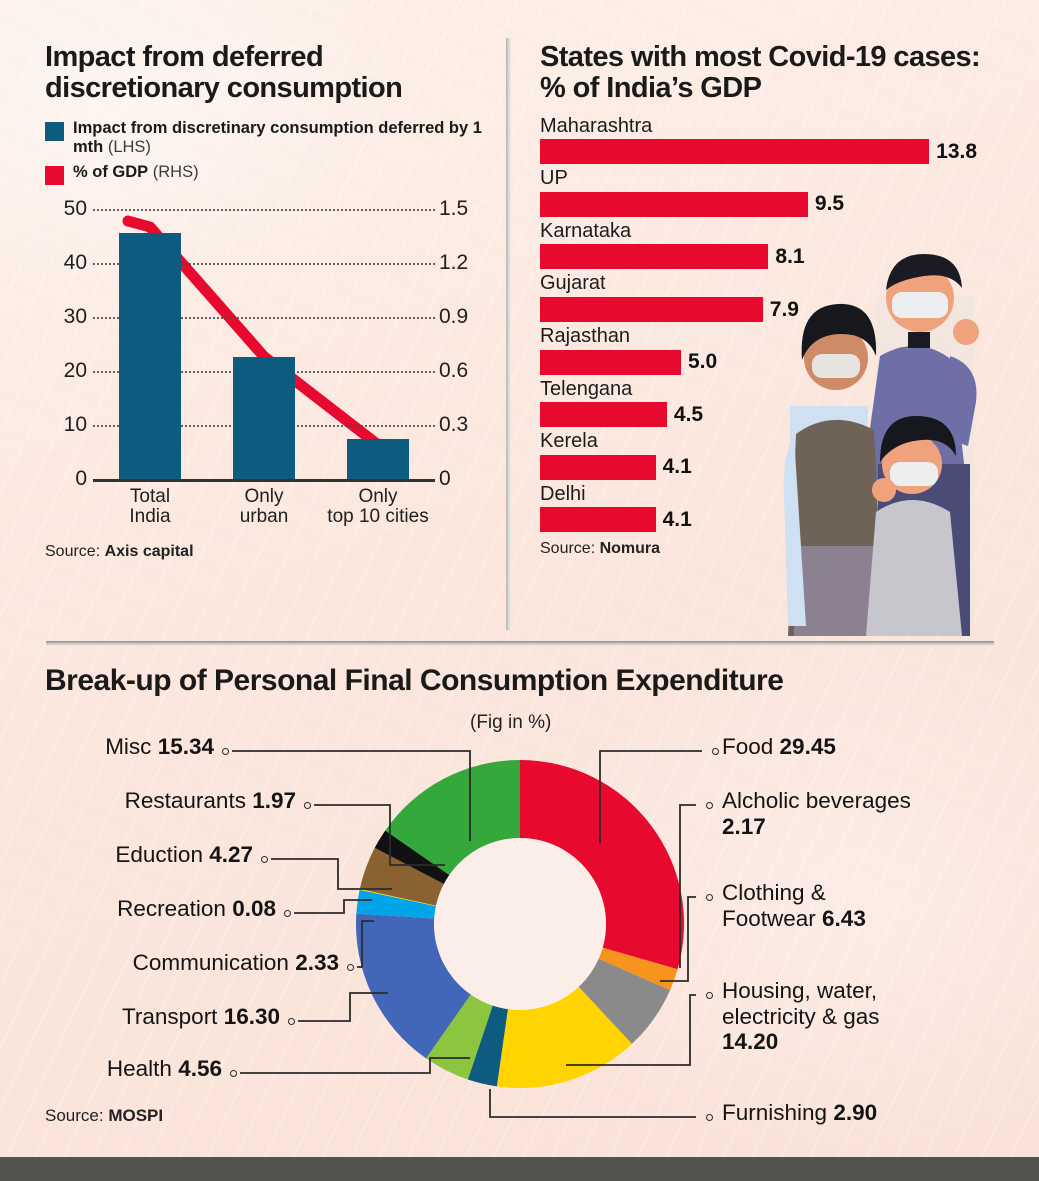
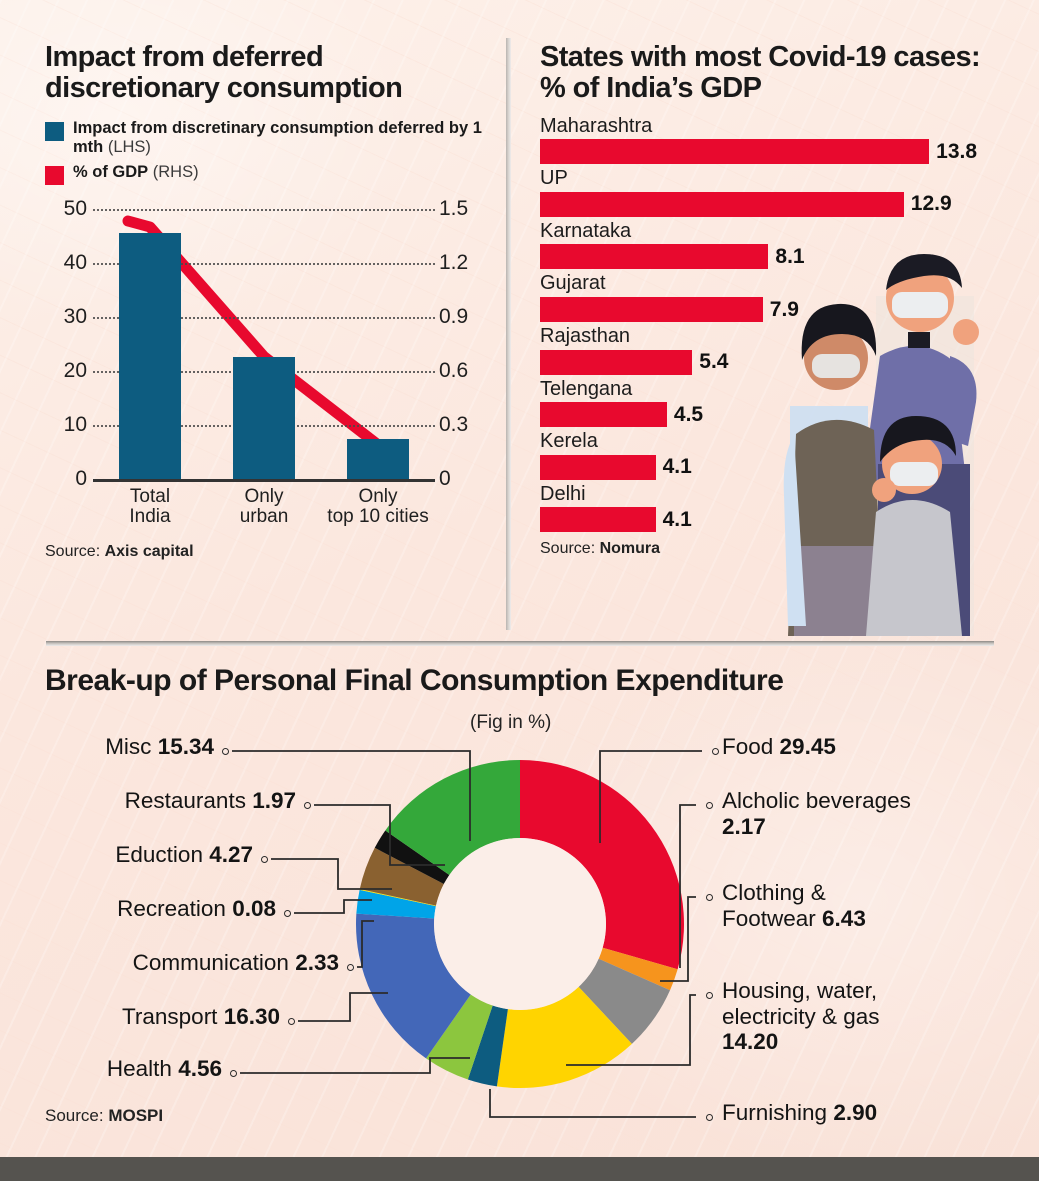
States with most Covid-19 cases: % of India’s GDP/UP: 9.5 -> 12.9
States with most Covid-19 cases: % of India’s GDP/Rajasthan: 5.0 -> 5.4
